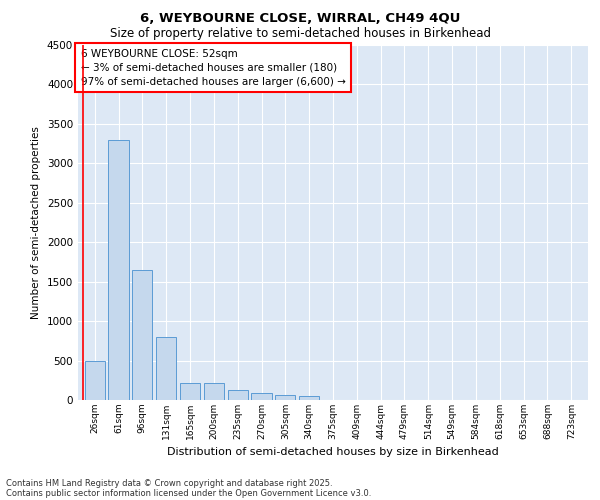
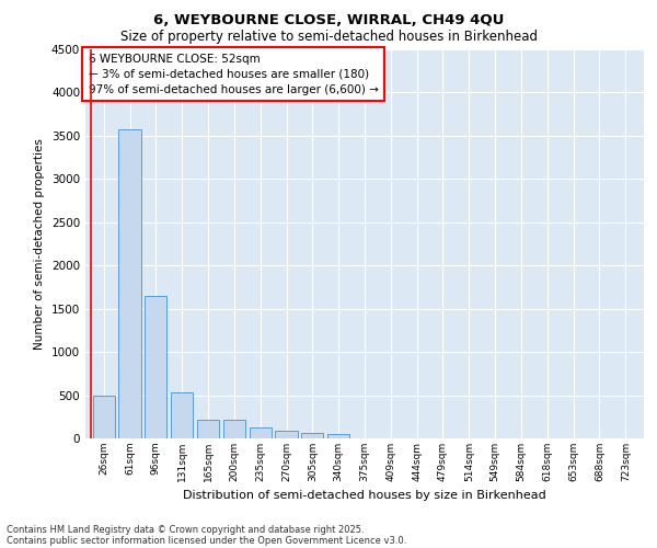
61sqm: 3300 -> 3580
131sqm: 800 -> 530
